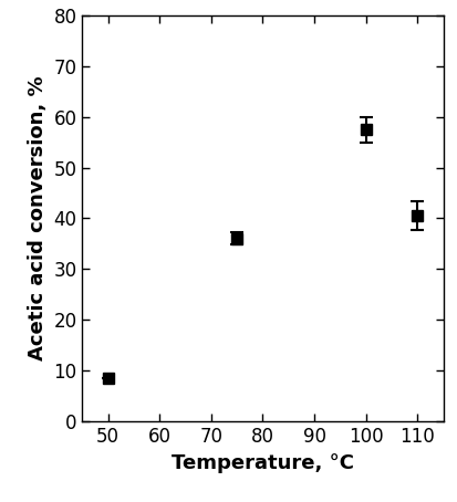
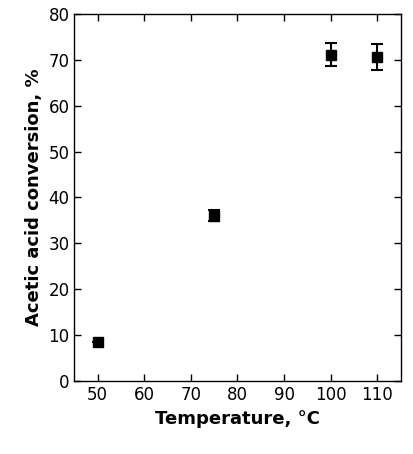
100: 57.5 -> 71.0
110: 40.5 -> 70.5
